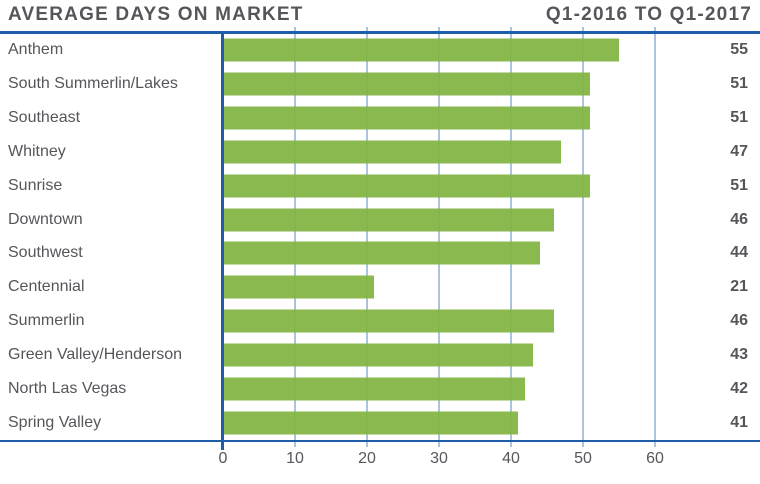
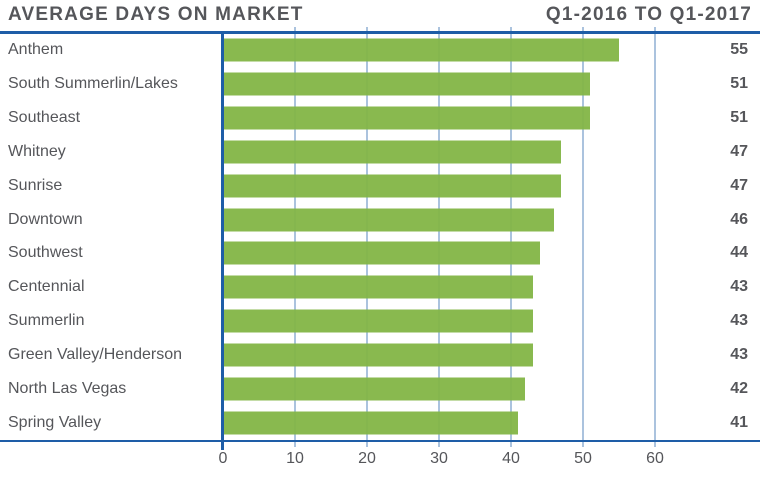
Sunrise: 51 -> 47
Centennial: 21 -> 43
Summerlin: 46 -> 43
